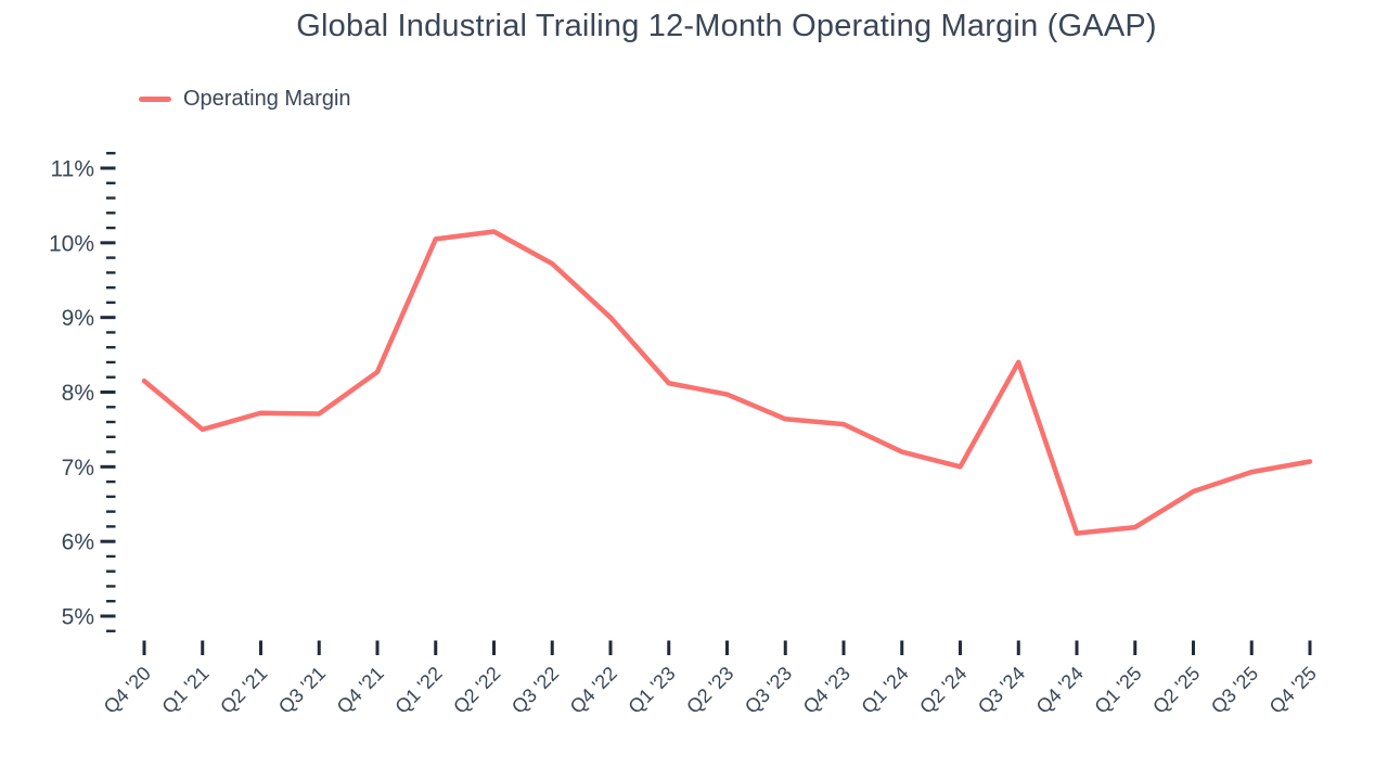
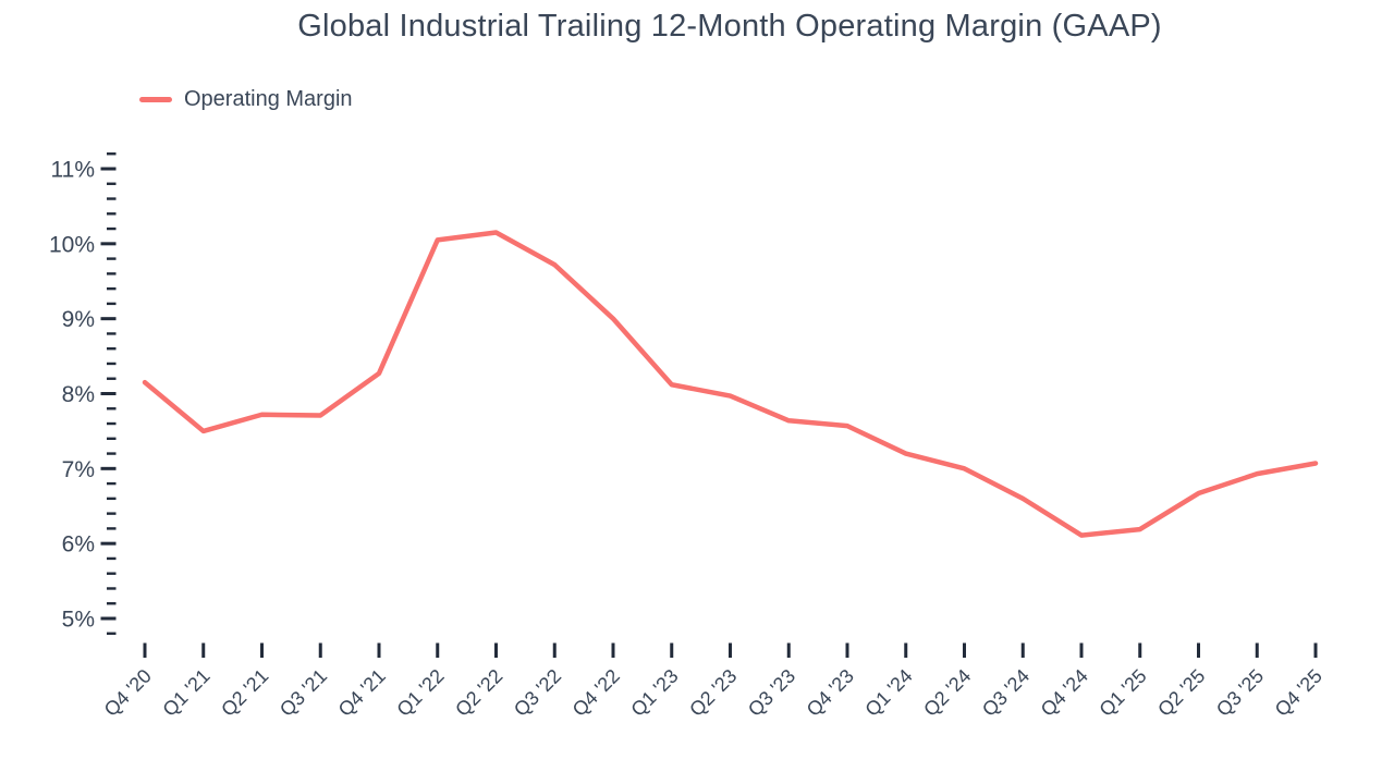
Q3 '24: 8.4% -> 6.6%
